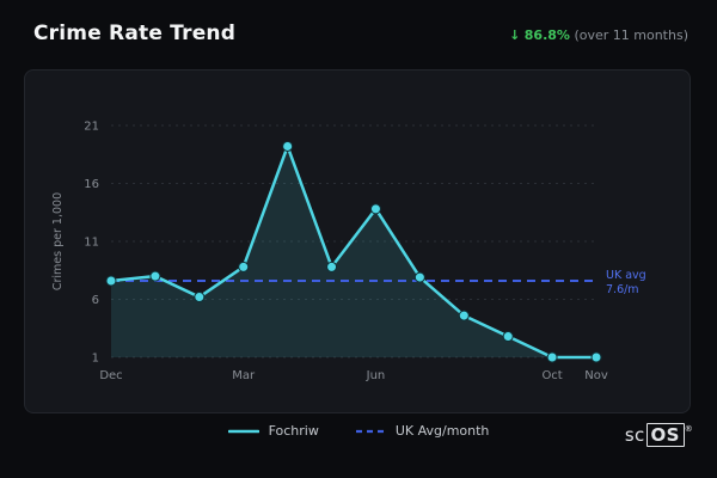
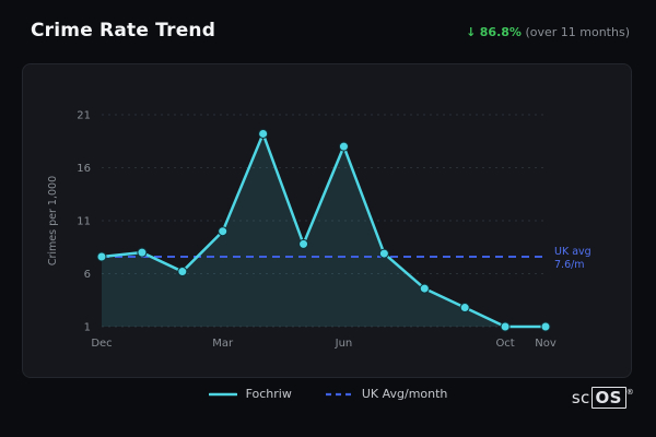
Mar: 9 -> 10
Jun: 14 -> 18
